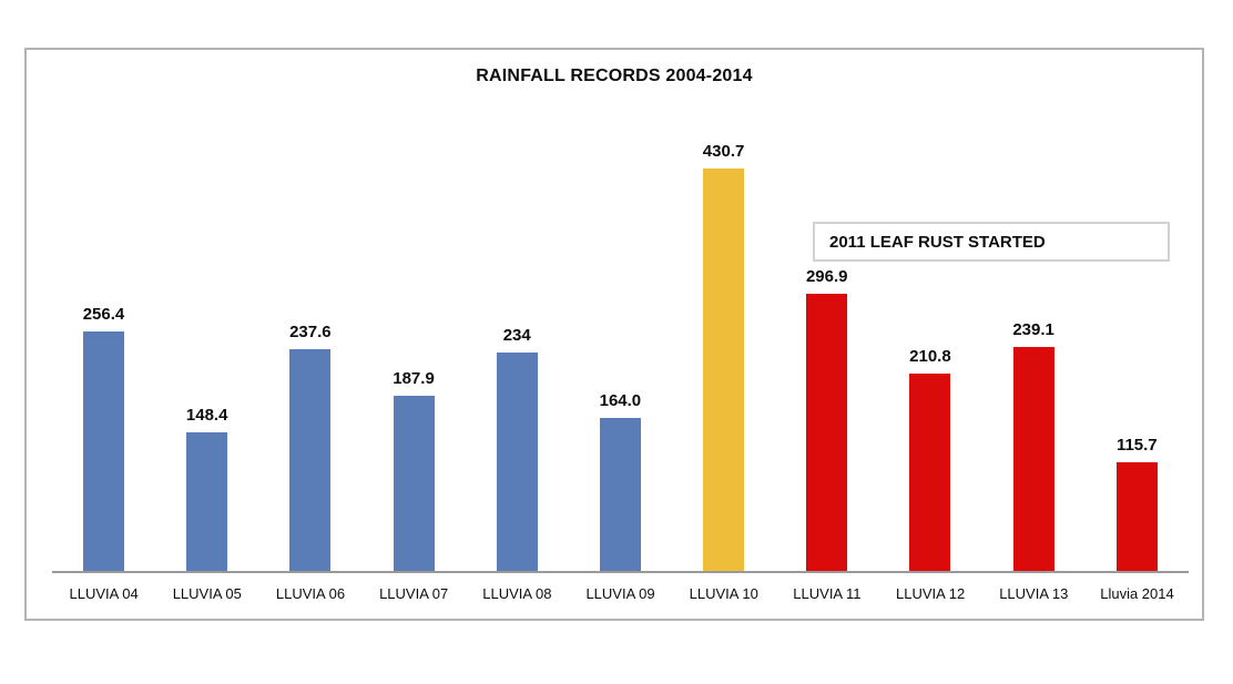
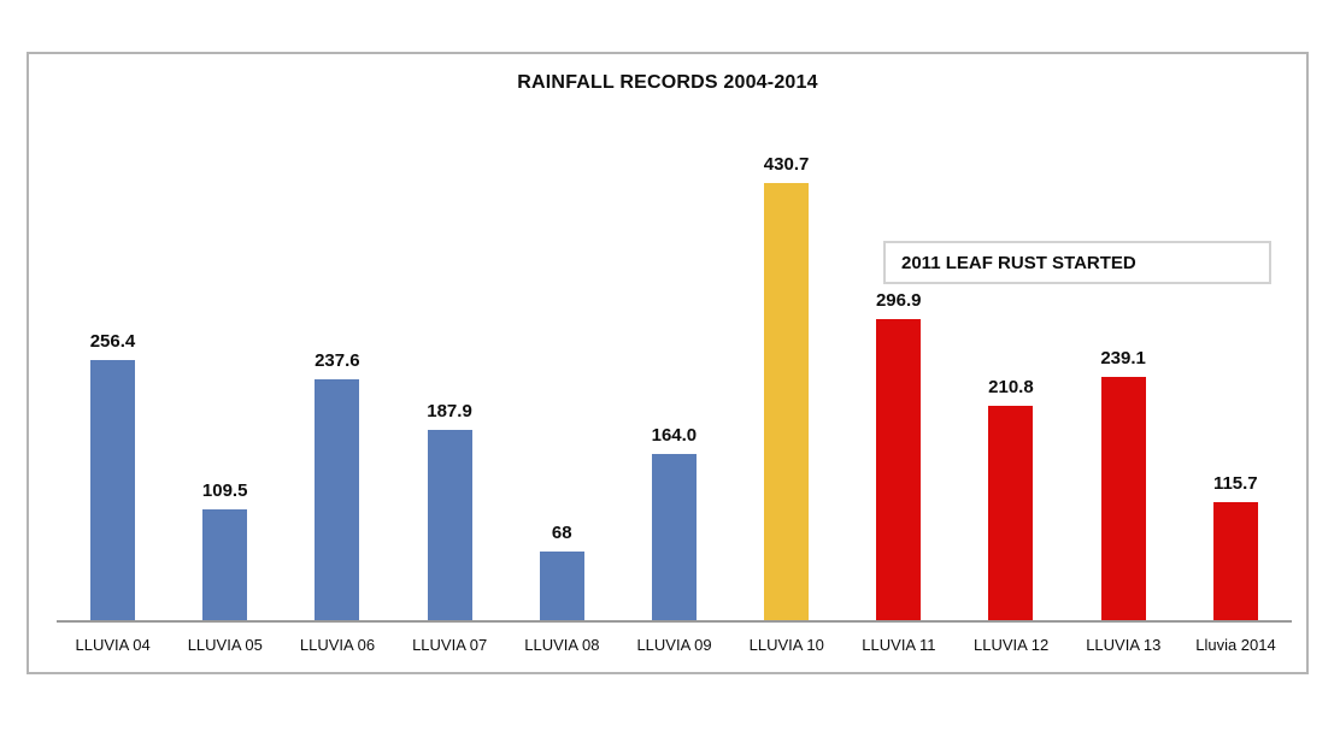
LLUVIA 05: 148.4 -> 109.5
LLUVIA 08: 234 -> 68
